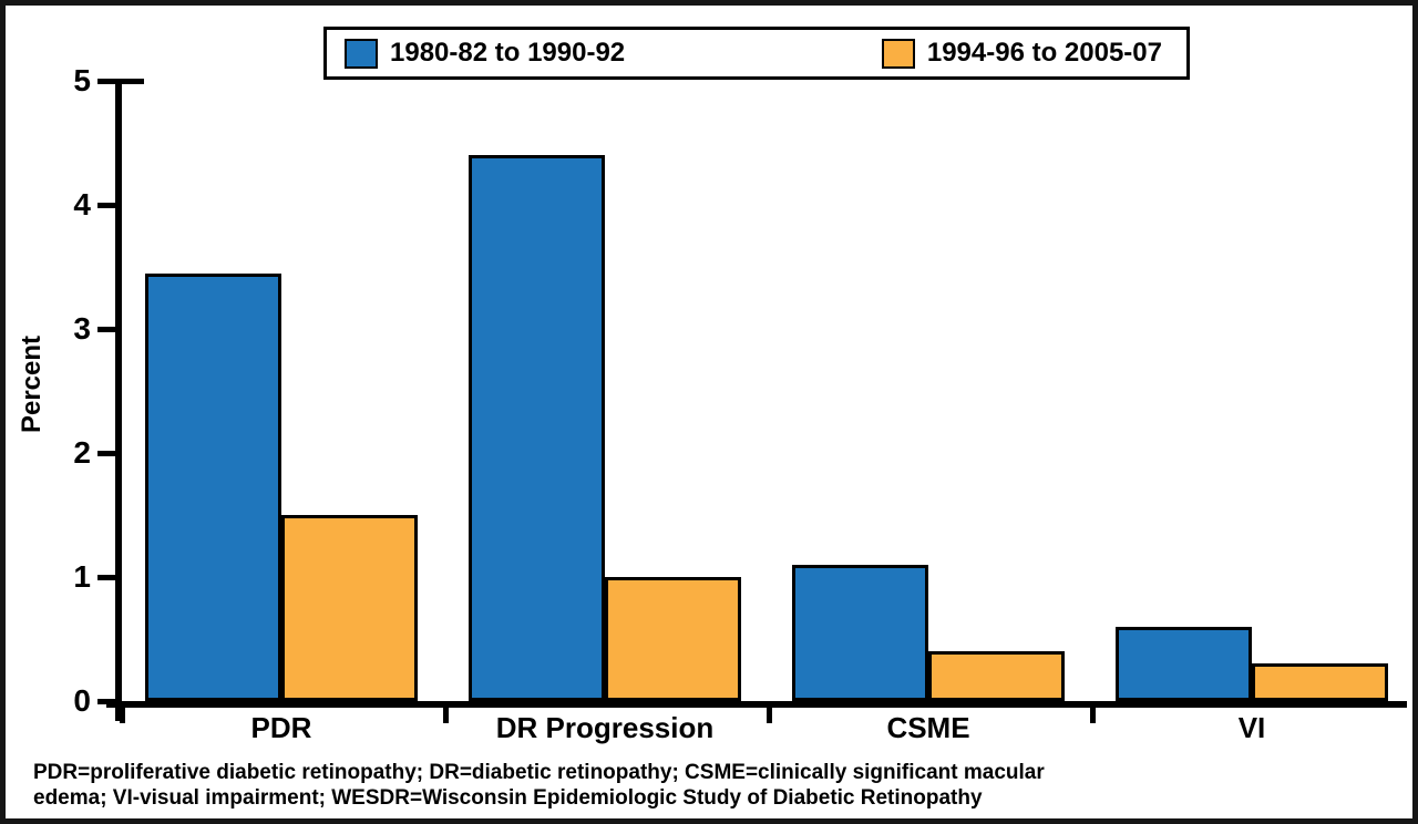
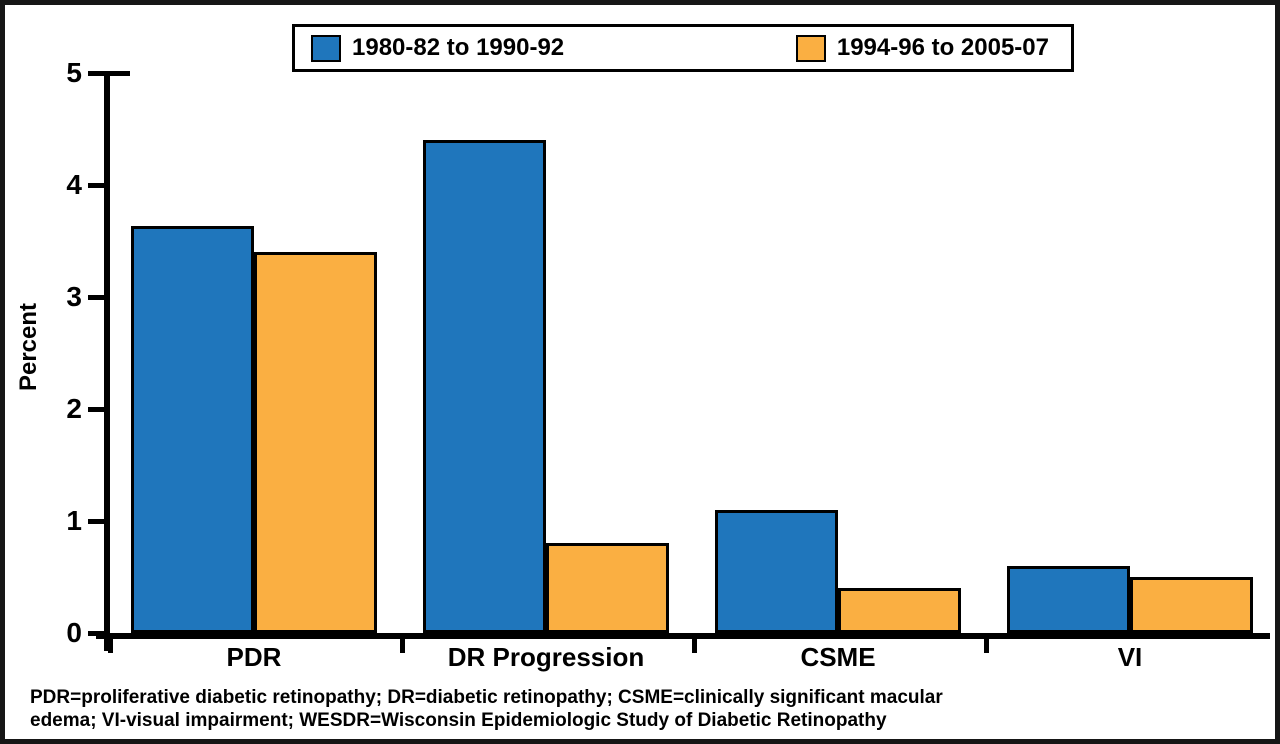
1980-82 to 1990-92/PDR: 3.45 -> 3.63
1994-96 to 2005-07/PDR: 1.5 -> 3.4
1994-96 to 2005-07/DR Progression: 1.0 -> 0.8
1994-96 to 2005-07/VI: 0.3 -> 0.5
